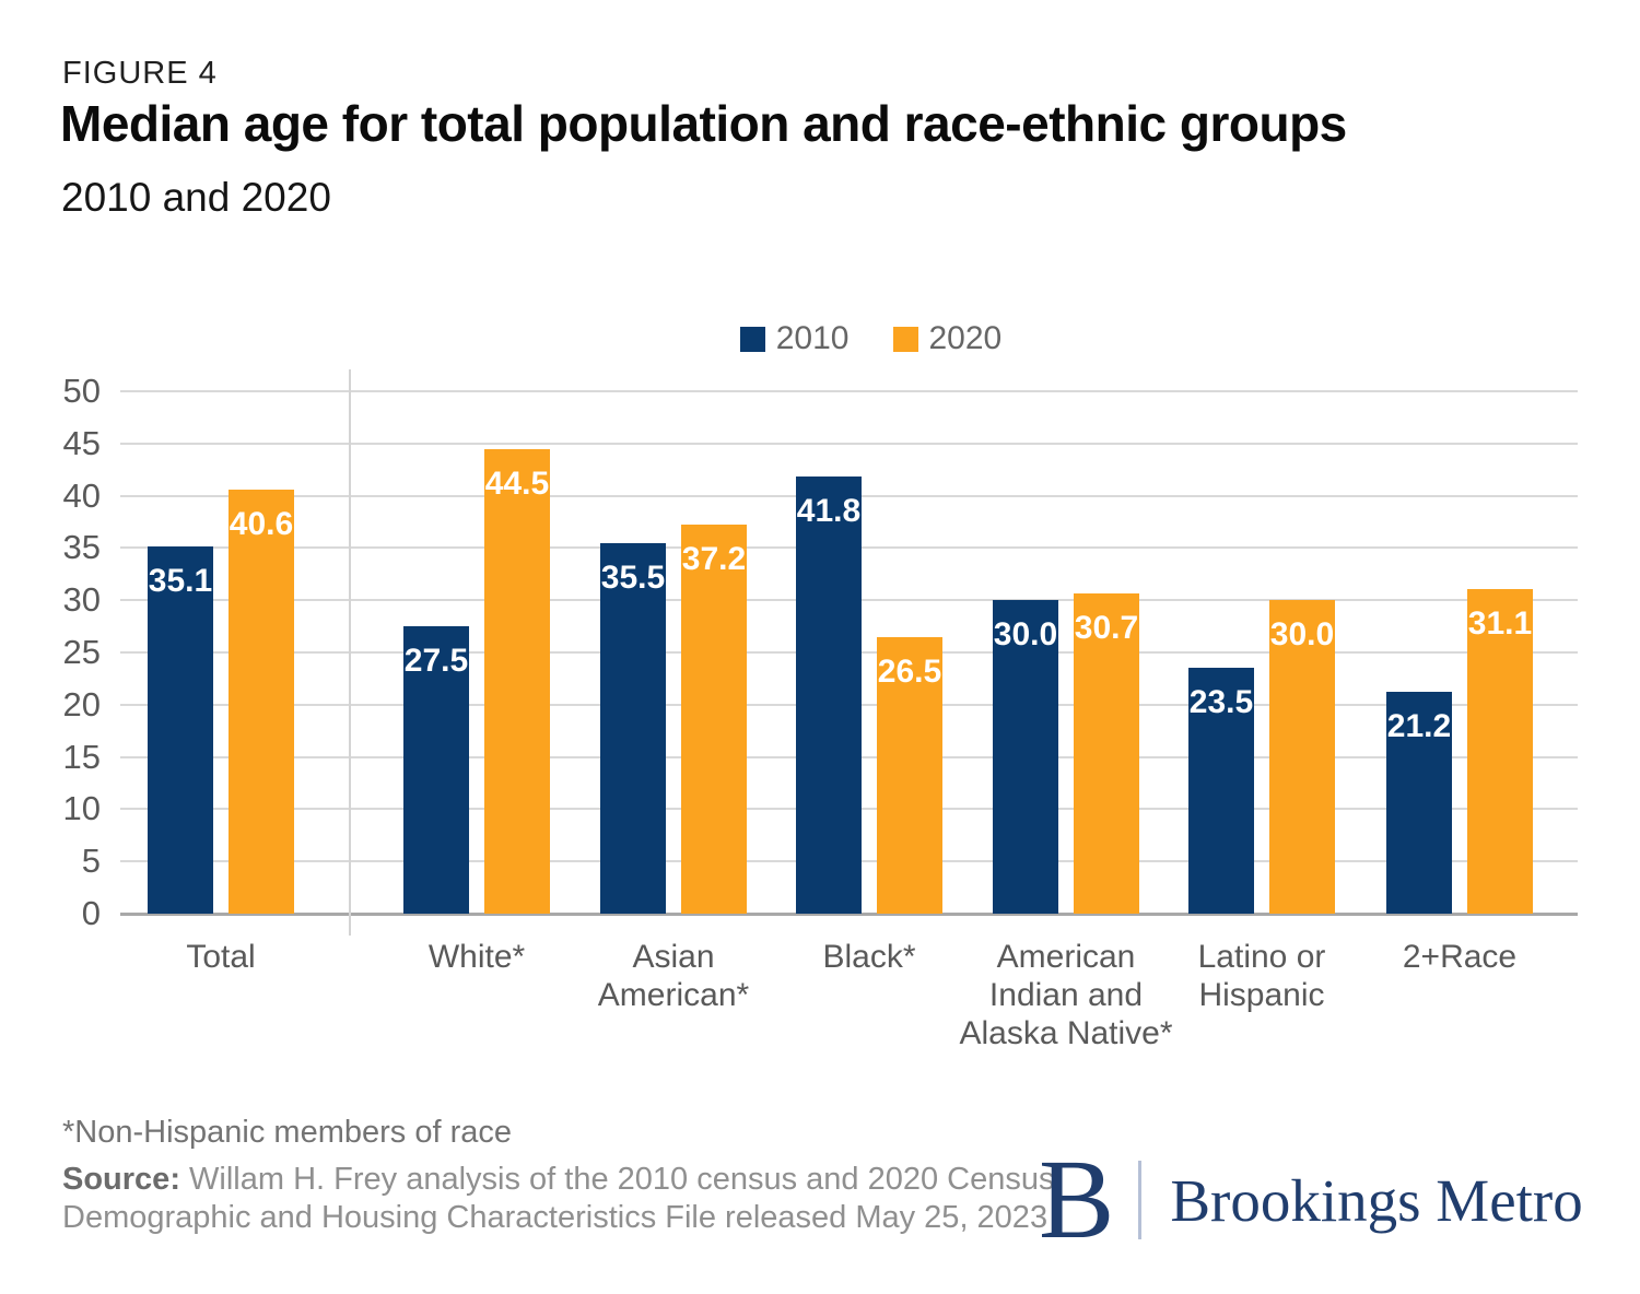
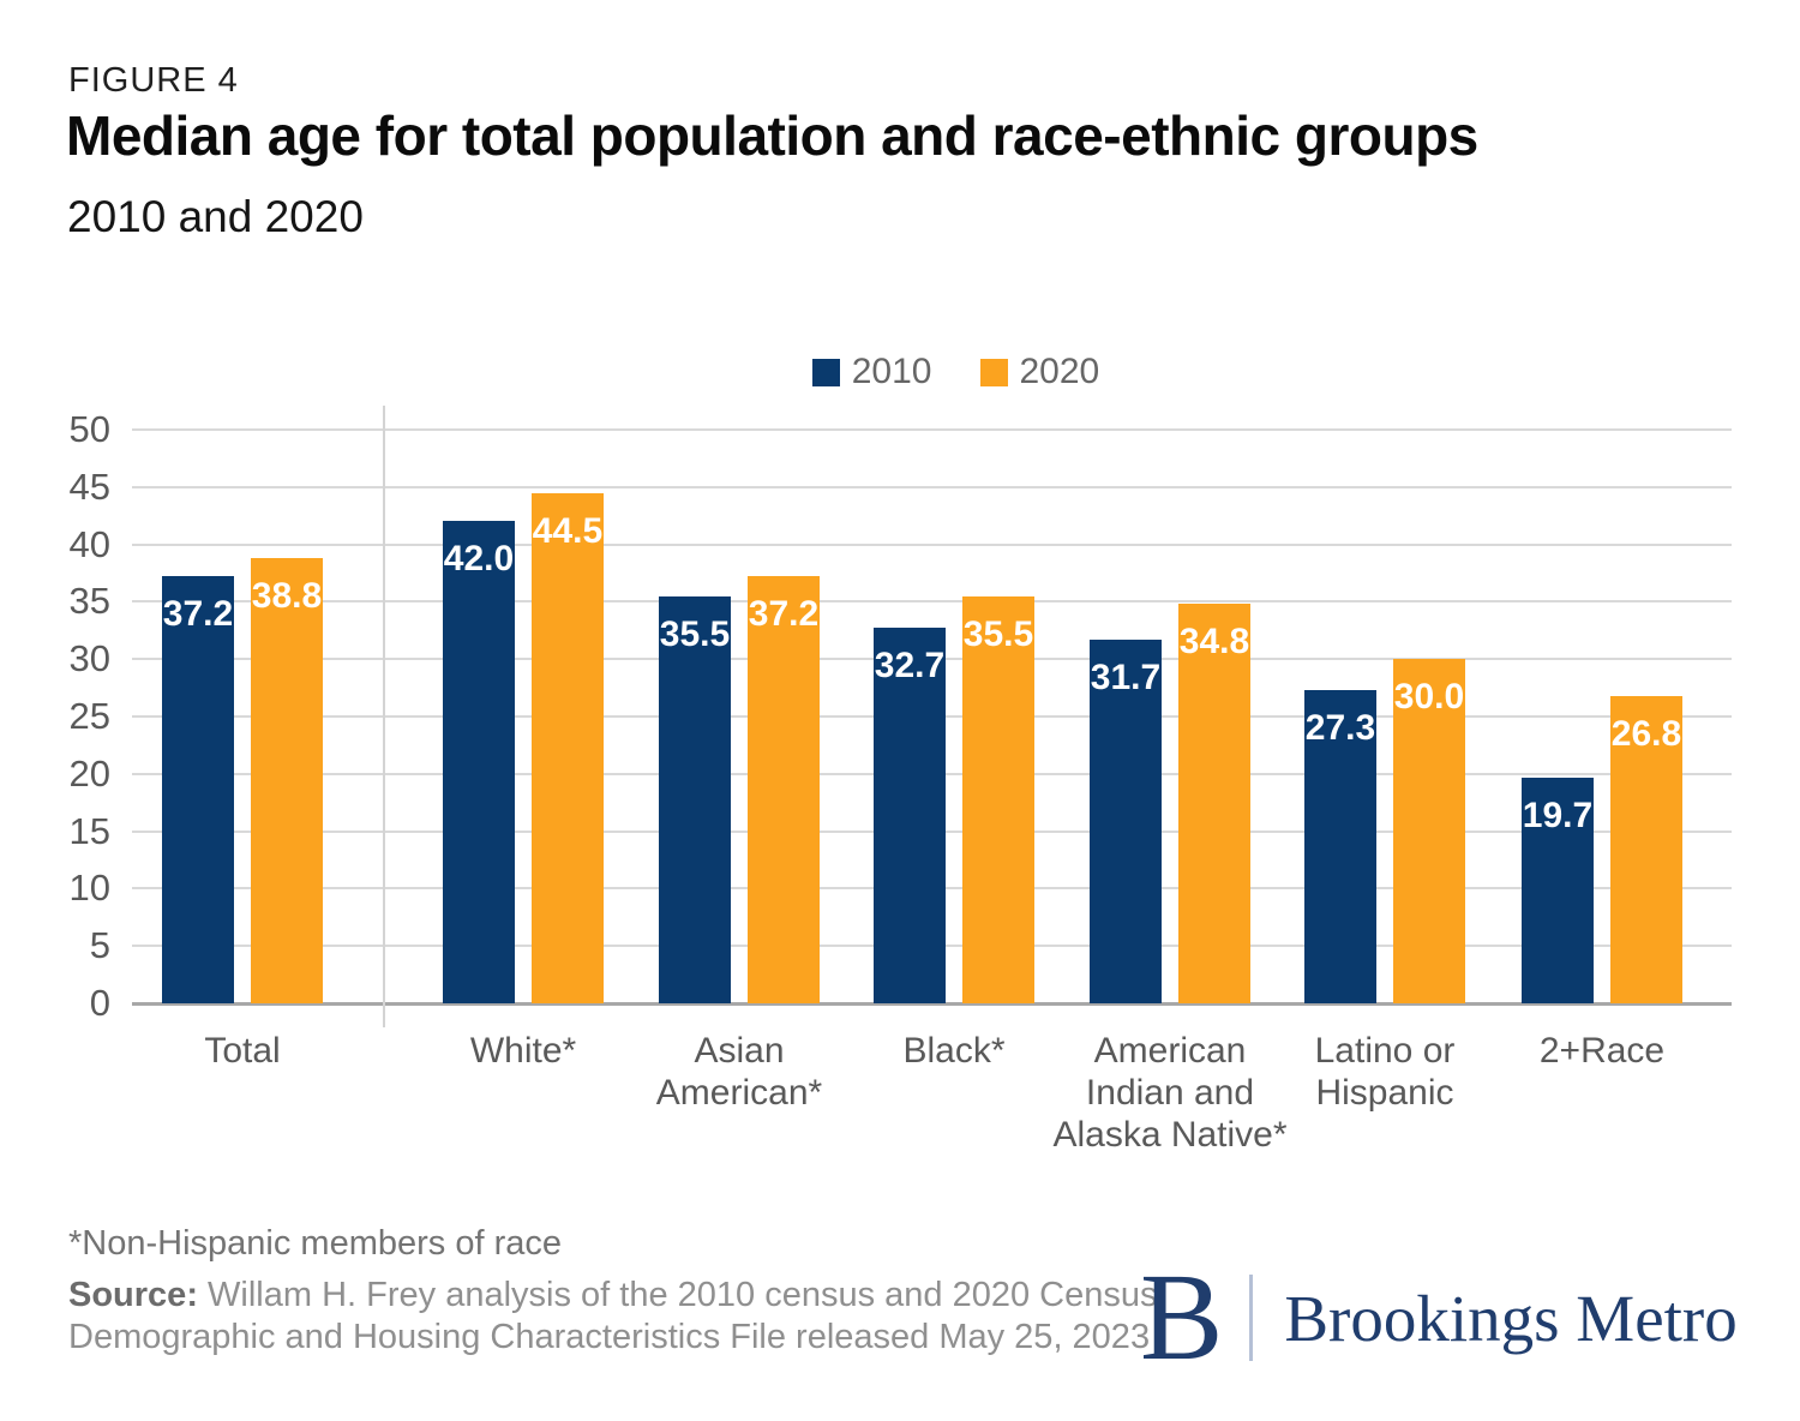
2010/Total: 35.1 -> 37.2
2020/Total: 40.6 -> 38.8
2010/White*: 27.5 -> 42.0
2010/Black*: 41.8 -> 32.7
2020/Black*: 26.5 -> 35.5
2010/American Indian and Alaska Native*: 30.0 -> 31.7
2020/American Indian and Alaska Native*: 30.7 -> 34.8
2010/Latino or Hispanic: 23.5 -> 27.3
2010/2+Race: 21.2 -> 19.7
2020/2+Race: 31.1 -> 26.8
